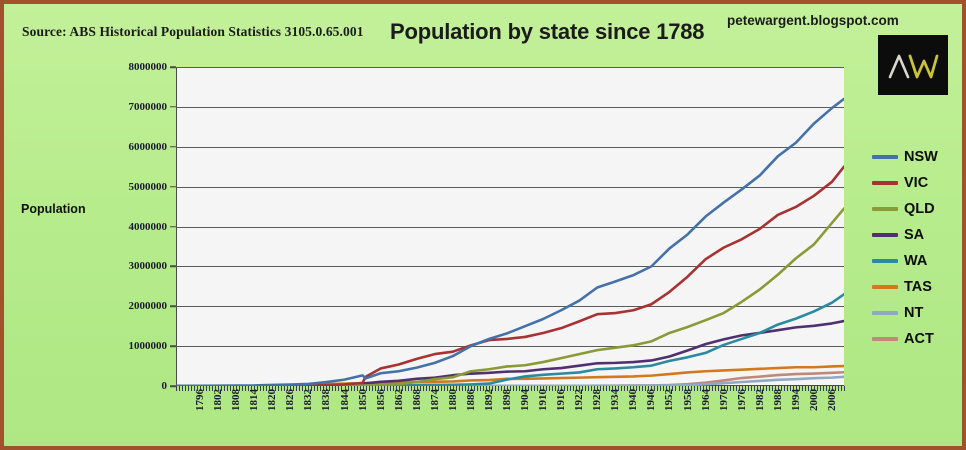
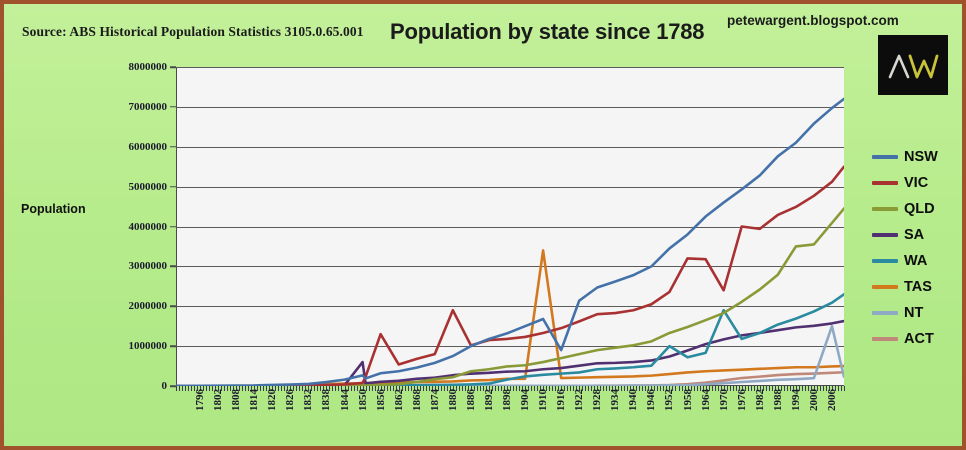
SA/1850: 100000 -> 600000
VIC/1856: 400000 -> 1300000
VIC/1880: 900000 -> 1900000
TAS/1910: 200000 -> 3400000
NSW/1916: 1900000 -> 900000
WA/1952: 600000 -> 1000000
VIC/1958: 2700000 -> 3200000
VIC/1970: 3500000 -> 2400000
WA/1970: 1000000 -> 1900000
VIC/1976: 3700000 -> 4000000
QLD/1994: 3200000 -> 3500000
NT/2006: 200000 -> 1500000
